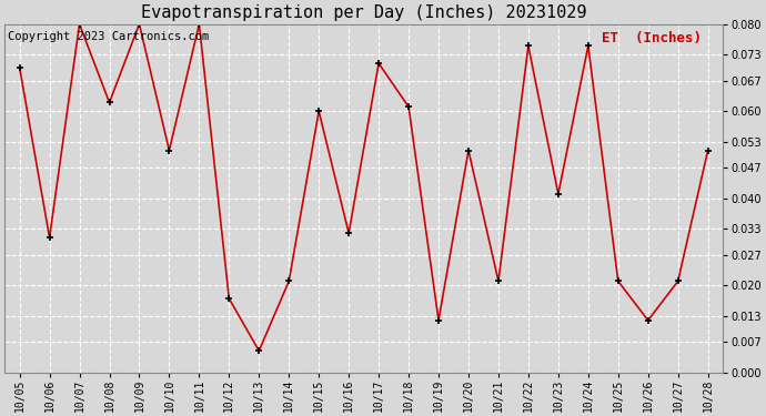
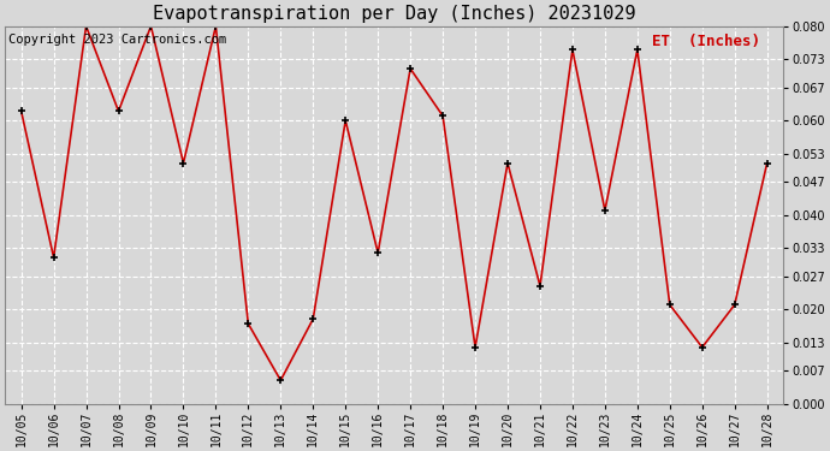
10/05: 0.070 -> 0.062
10/14: 0.021 -> 0.018
10/21: 0.021 -> 0.025
